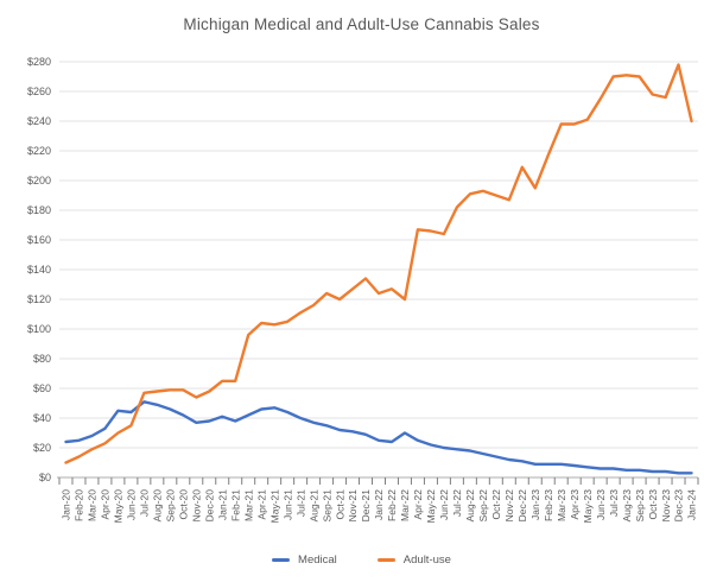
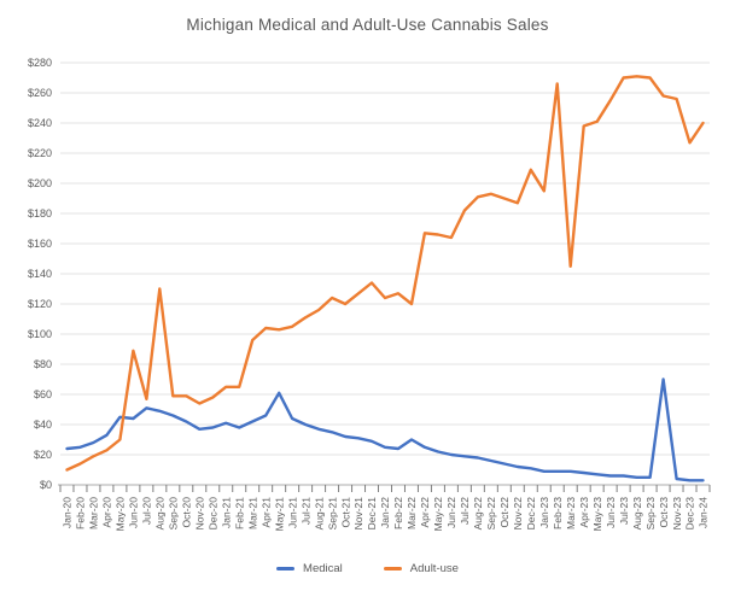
Adult-use/Jun-20: $35 -> $89
Adult-use/Aug-20: $58 -> $130
Medical/May-21: $47 -> $61
Adult-use/Feb-23: $217 -> $266
Adult-use/Mar-23: $238 -> $145
Medical/Oct-23: $4 -> $70
Adult-use/Dec-23: $278 -> $227
